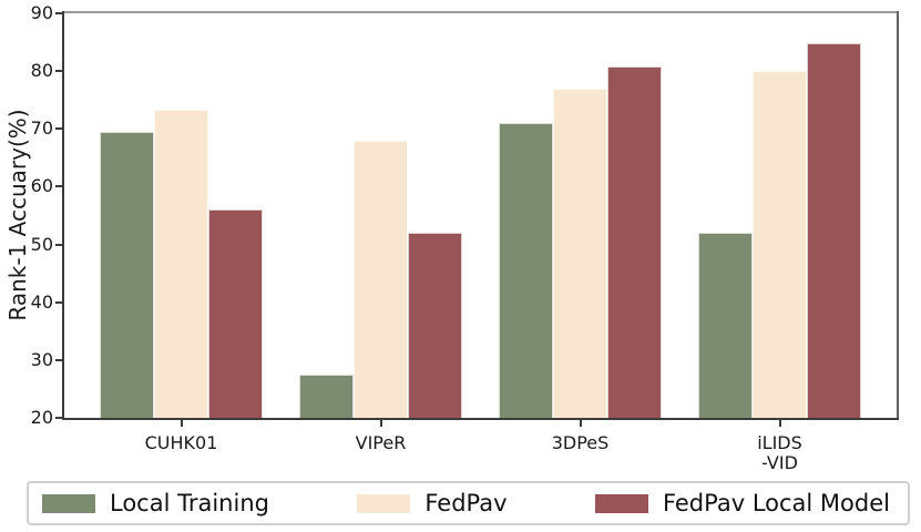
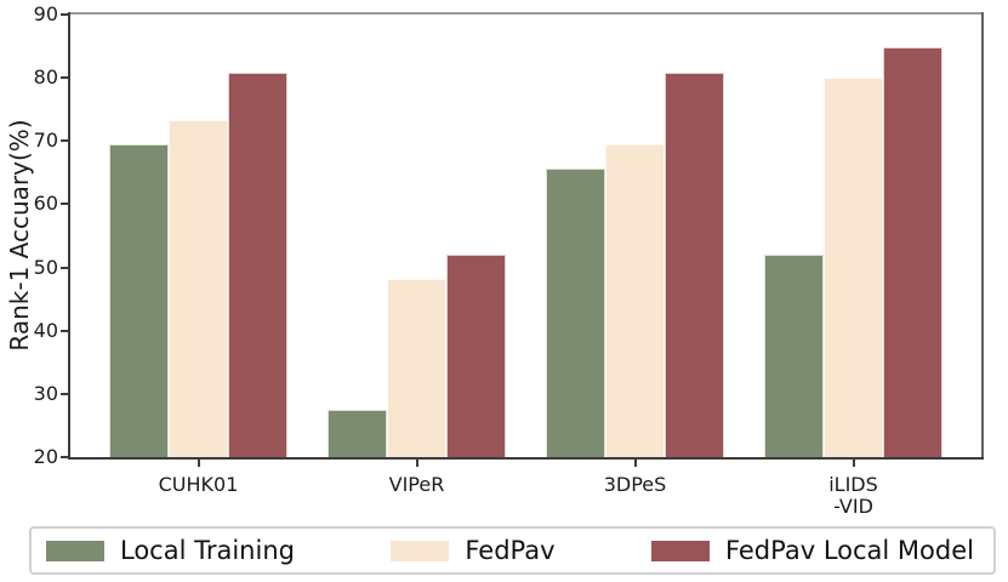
FedPav Local Model/CUHK01: 56 -> 81
FedPav/VIPeR: 68 -> 48
Local Training/3DPeS: 71 -> 66
FedPav/3DPeS: 77 -> 69
